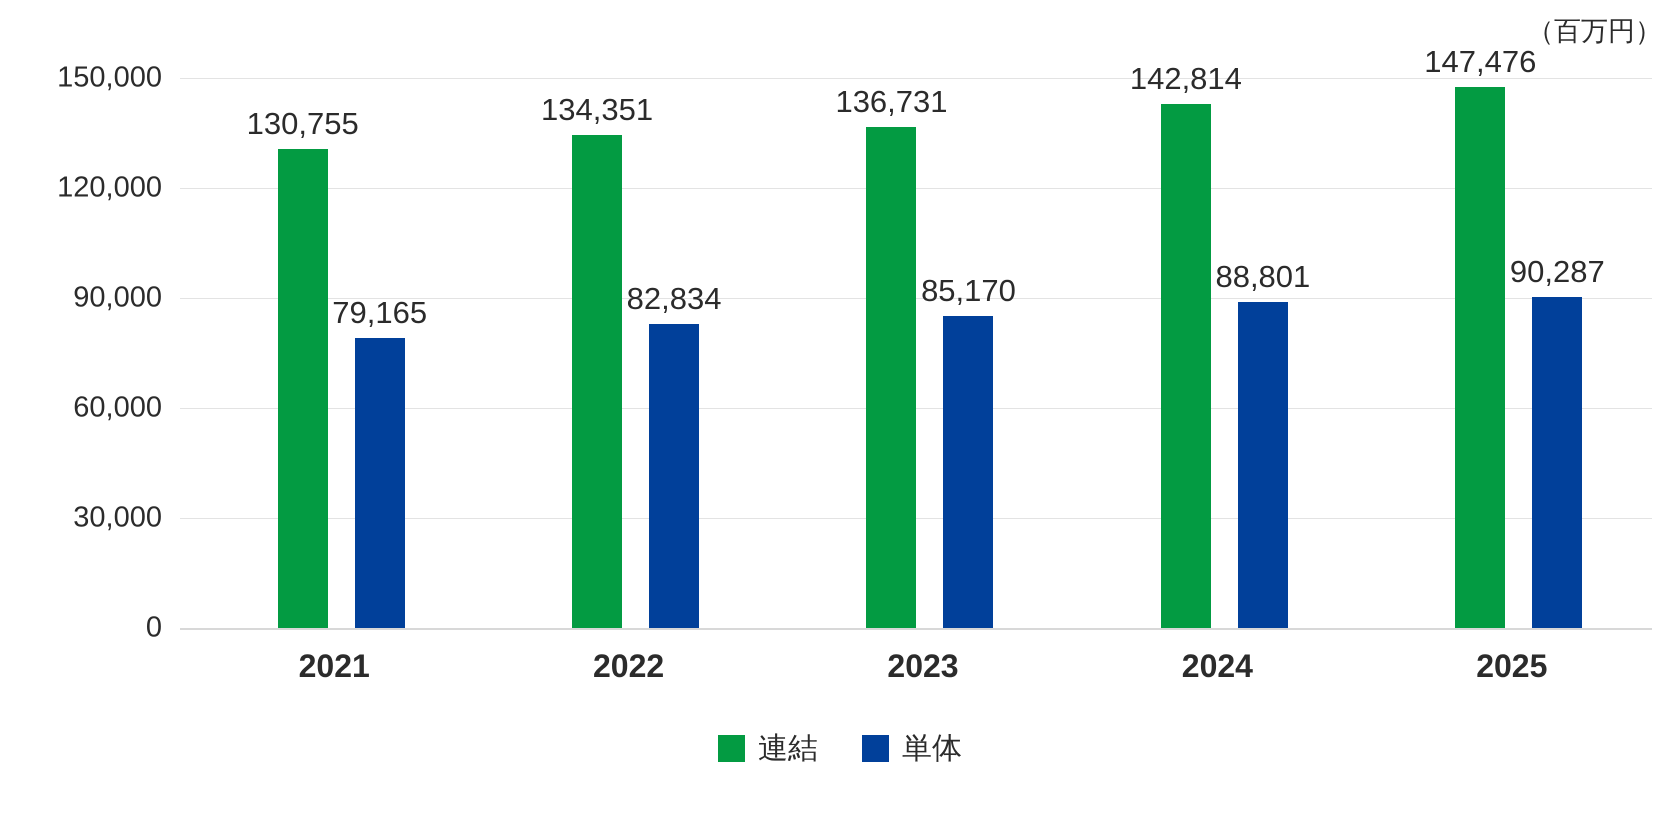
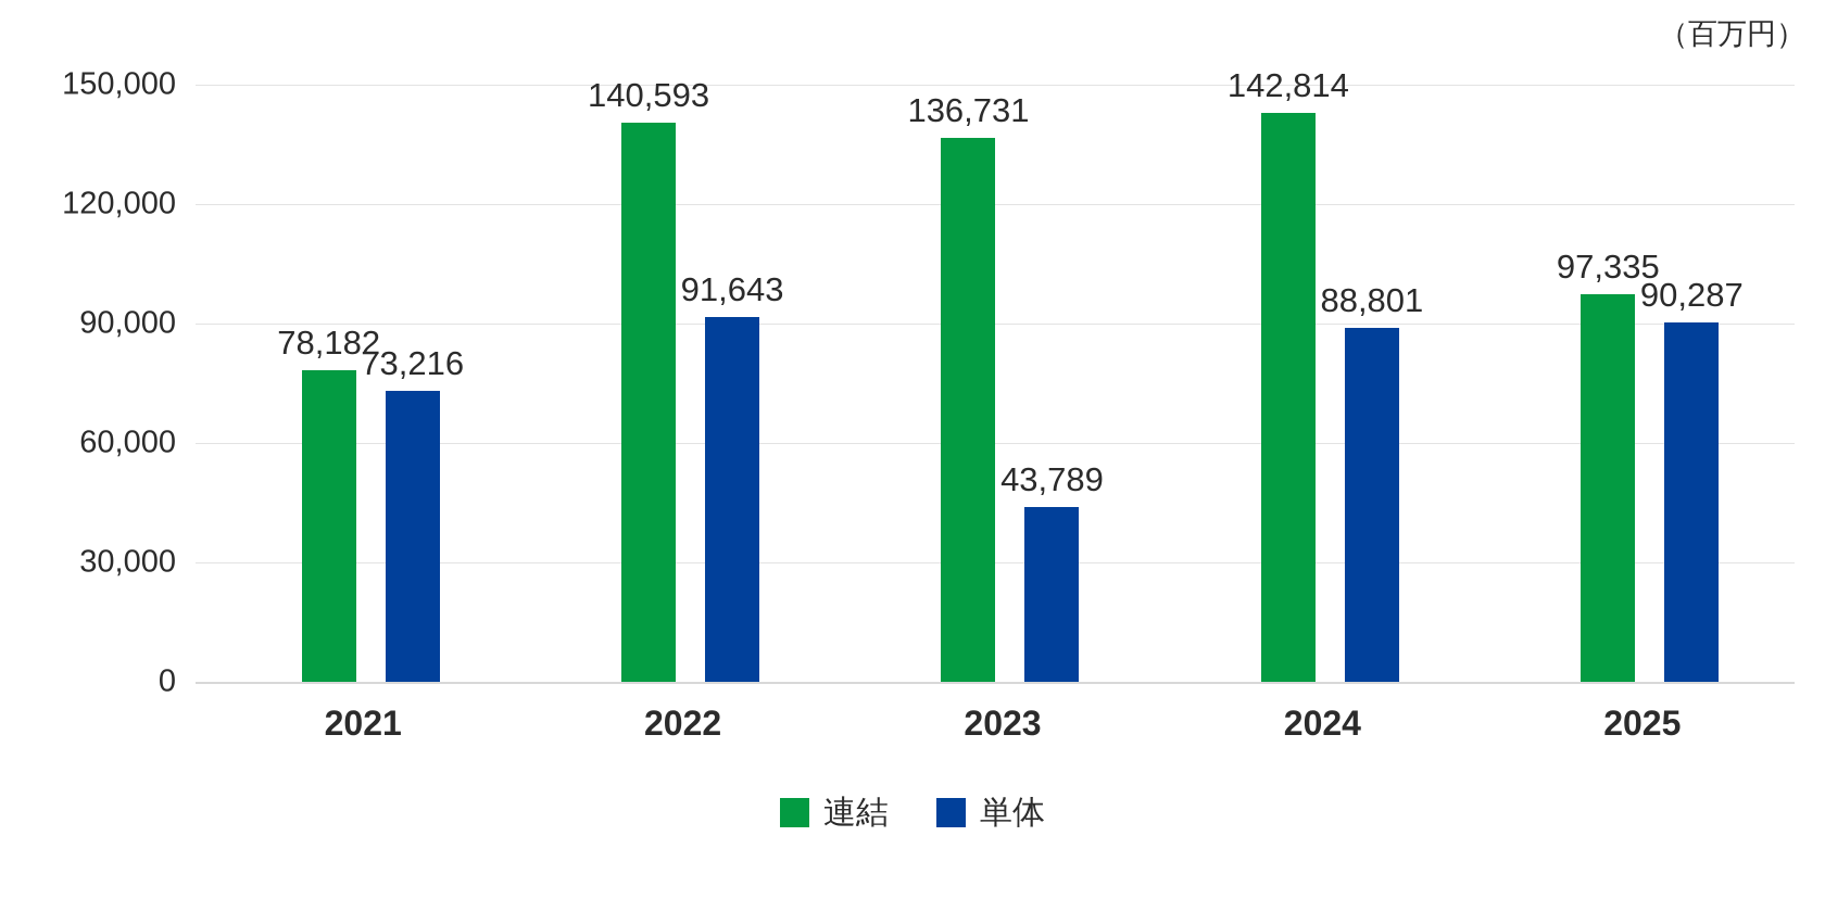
連結/2021: 130,755 -> 78,182
単体/2021: 79,165 -> 73,216
連結/2022: 134,351 -> 140,593
単体/2022: 82,834 -> 91,643
単体/2023: 85,170 -> 43,789
連結/2025: 147,476 -> 97,335
